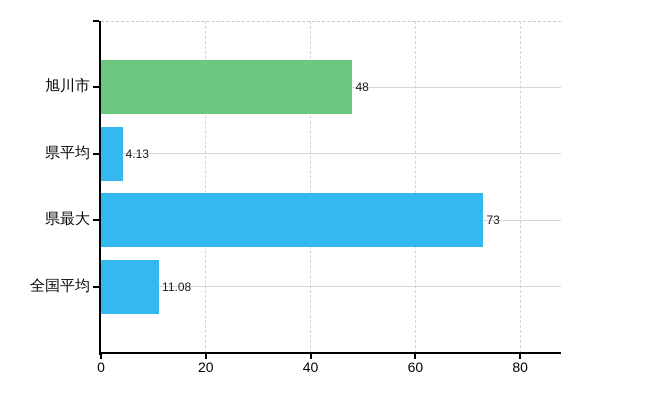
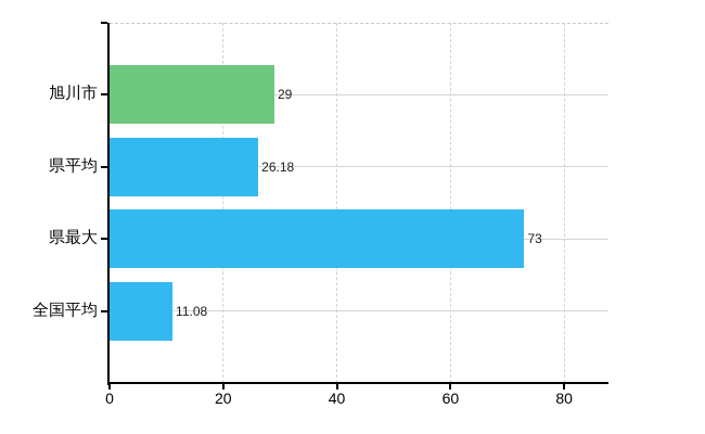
旭川市: 48 -> 29
県平均: 4.13 -> 26.18
